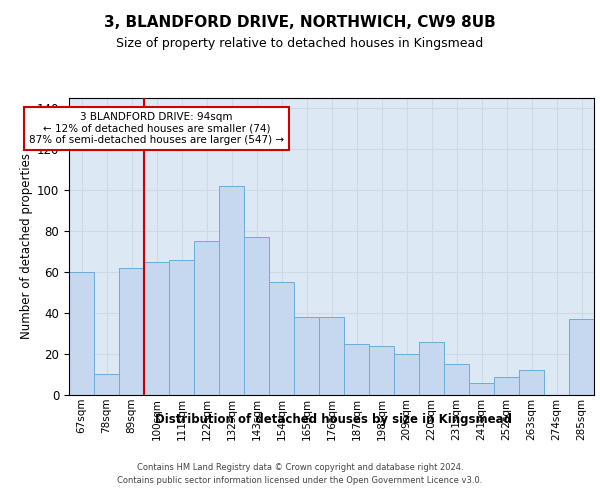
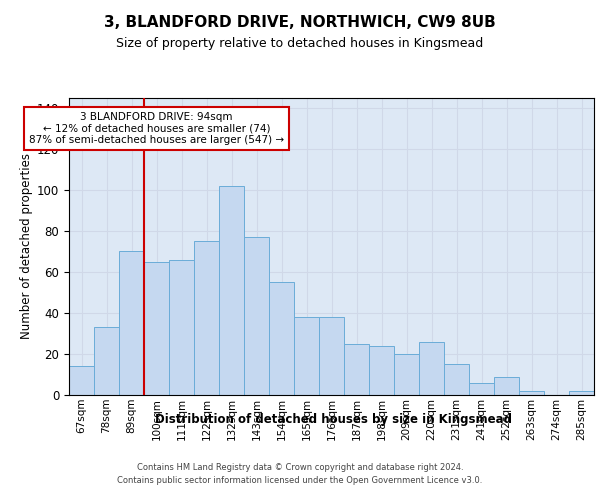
67sqm: 60 -> 14
78sqm: 10 -> 33
89sqm: 62 -> 70
263sqm: 12 -> 2
285sqm: 37 -> 2
